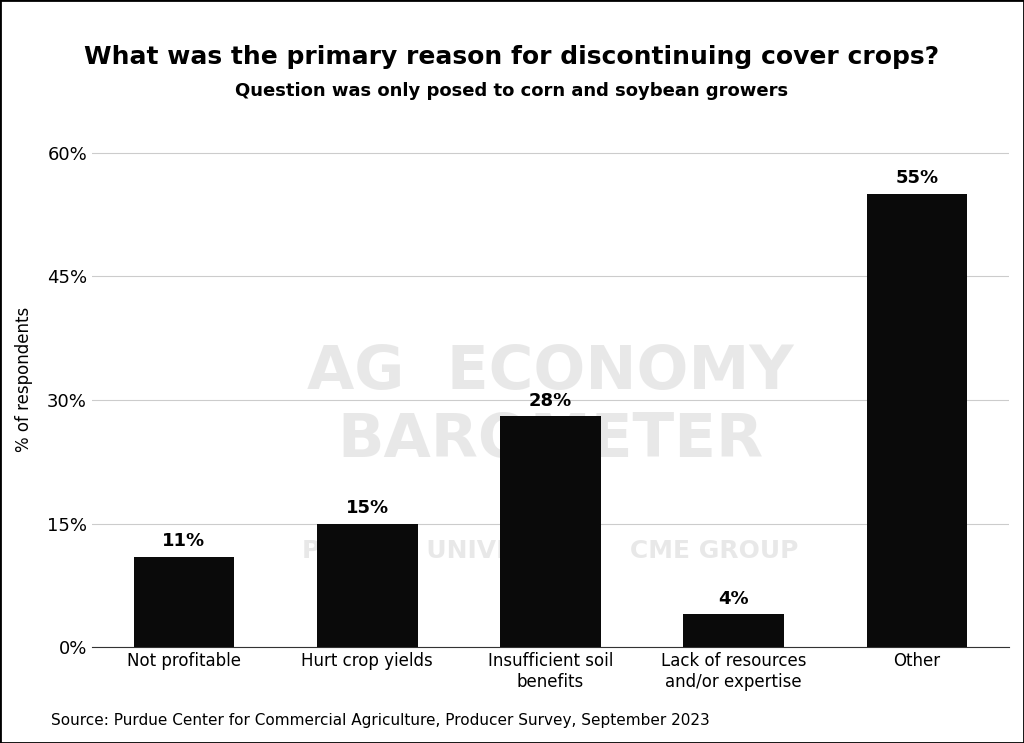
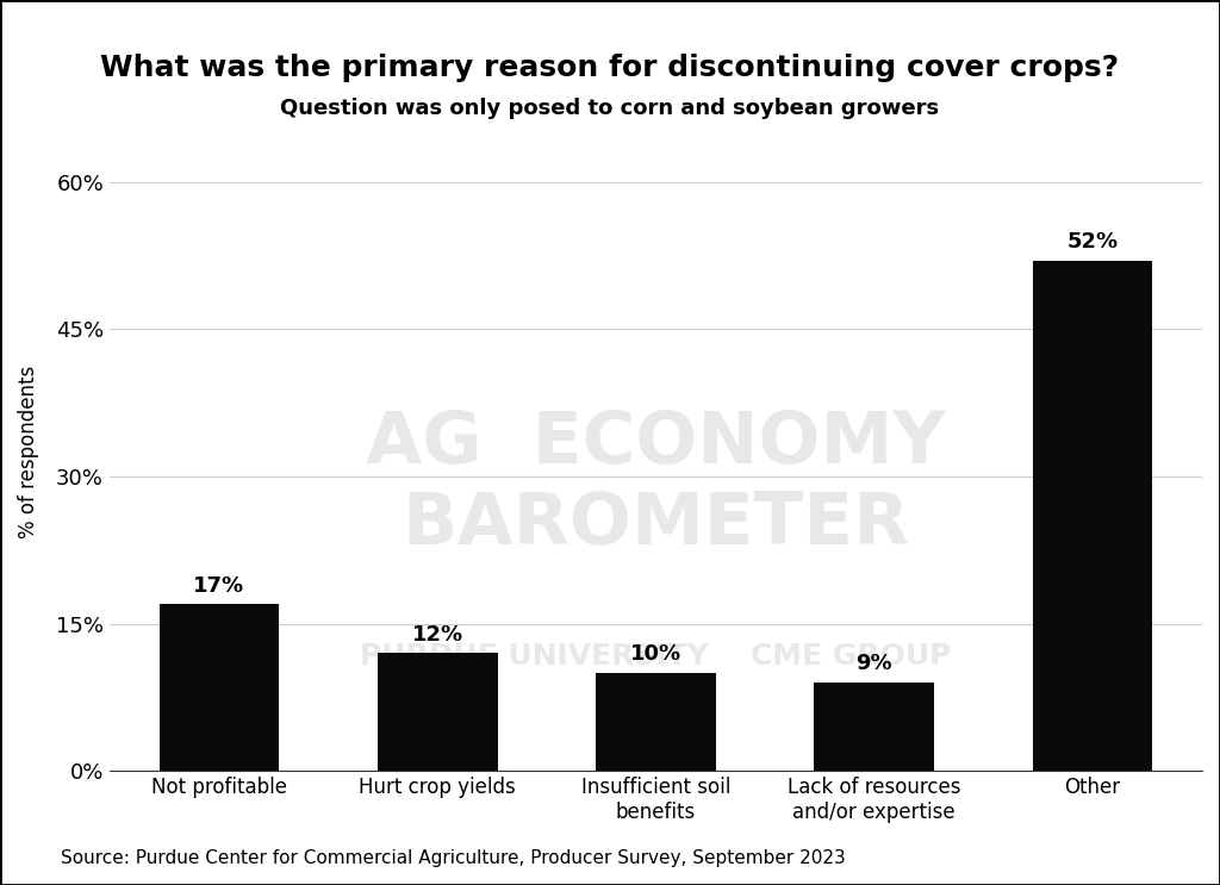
Not profitable: 11% -> 17%
Hurt crop yields: 15% -> 12%
Insufficient soil benefits: 28% -> 10%
Lack of resources and/or expertise: 4% -> 9%
Other: 55% -> 52%
